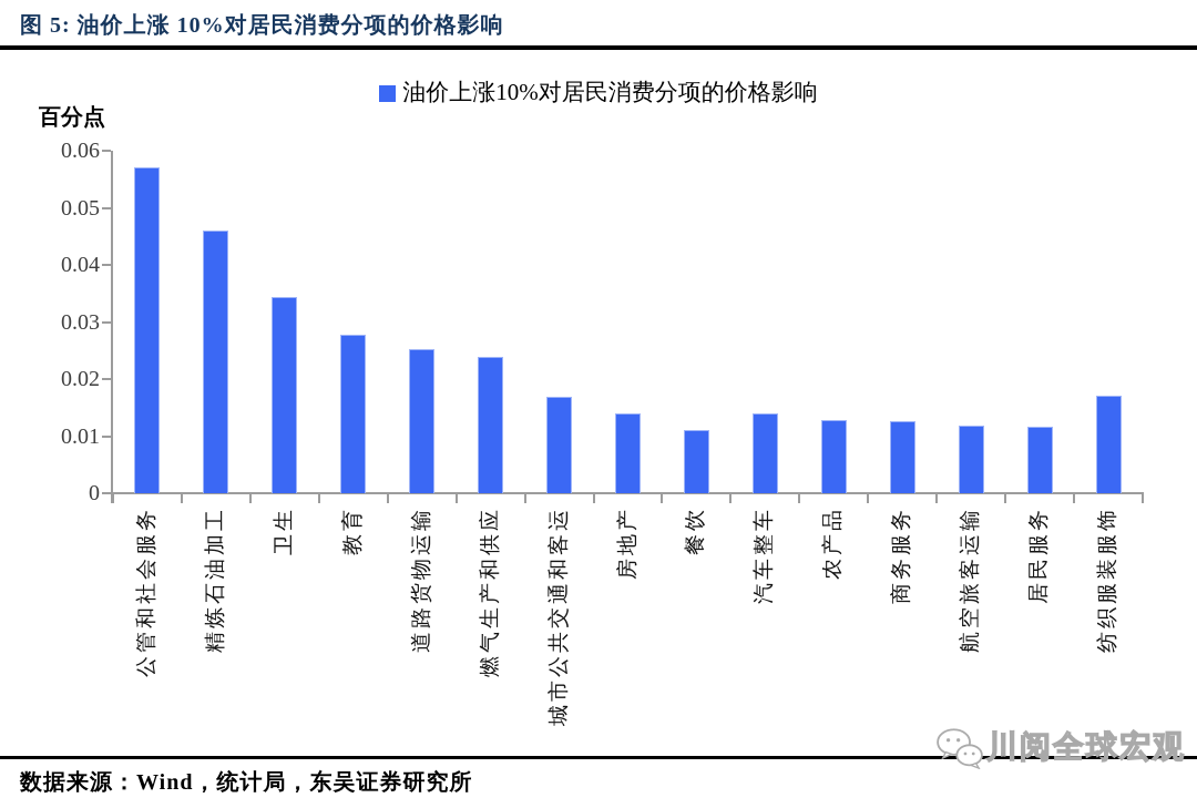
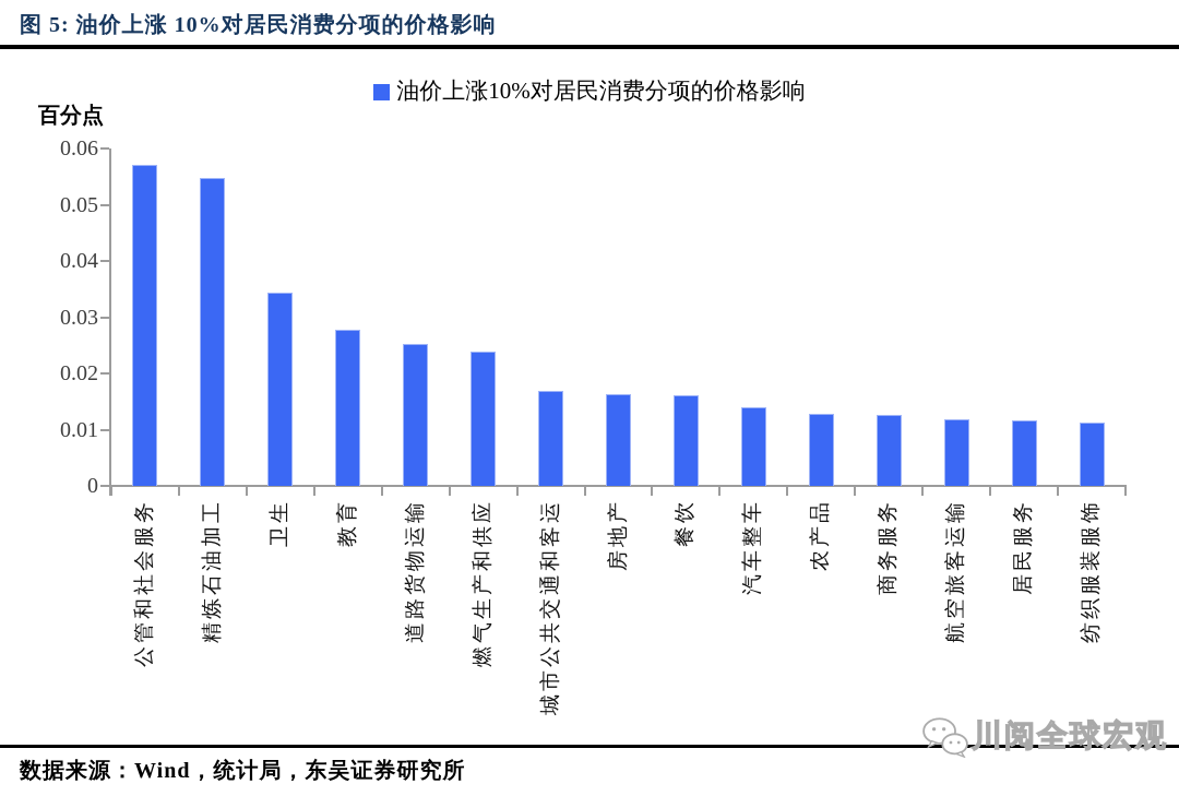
精炼石油加工: 0.046 -> 0.055
房地产: 0.014 -> 0.016
餐饮: 0.011 -> 0.016
纺织服装服饰: 0.017 -> 0.011
